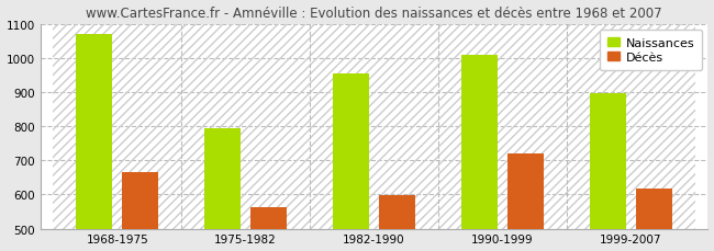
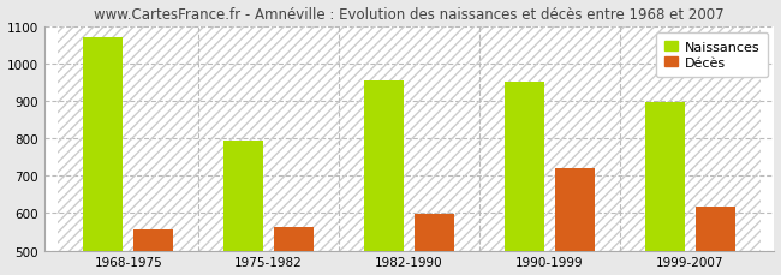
Décès/1968-1975: 665 -> 557
Naissances/1990-1999: 1010 -> 950
